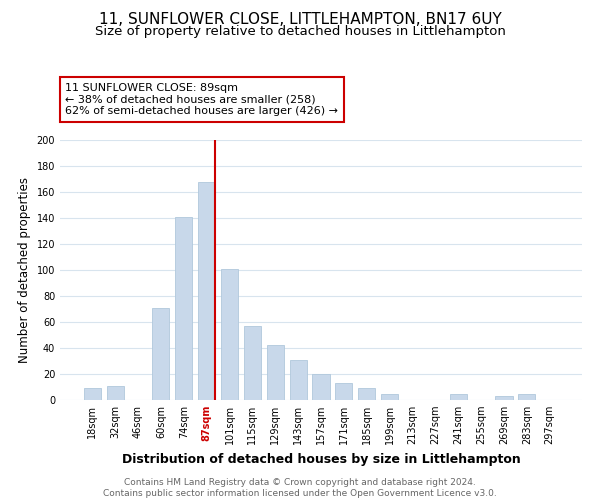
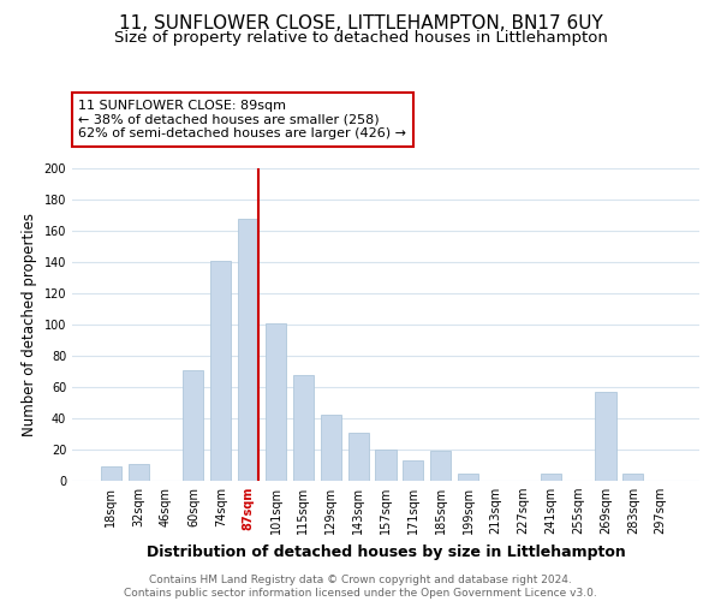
115sqm: 57 -> 68
185sqm: 9 -> 19
269sqm: 3 -> 57
